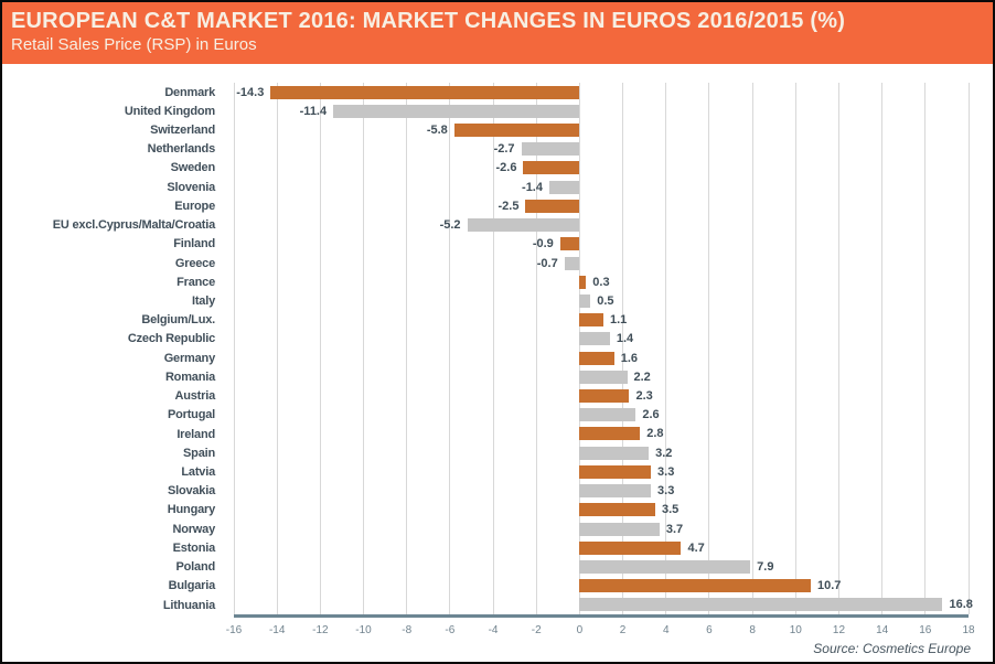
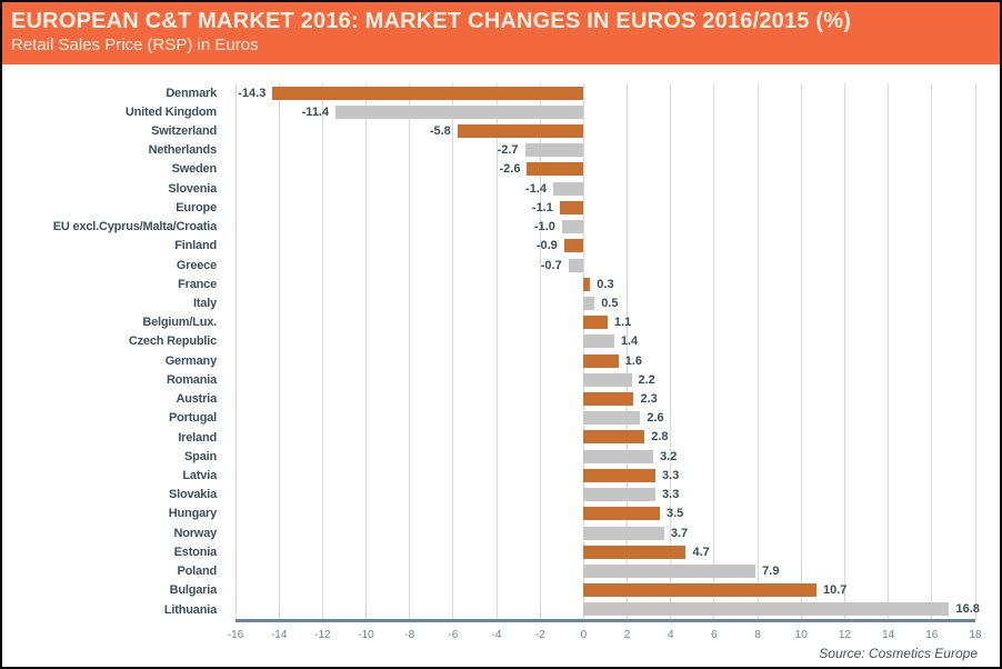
Europe: -2.5 -> -1.1
EU excl.Cyprus/Malta/Croatia: -5.2 -> -1.0
